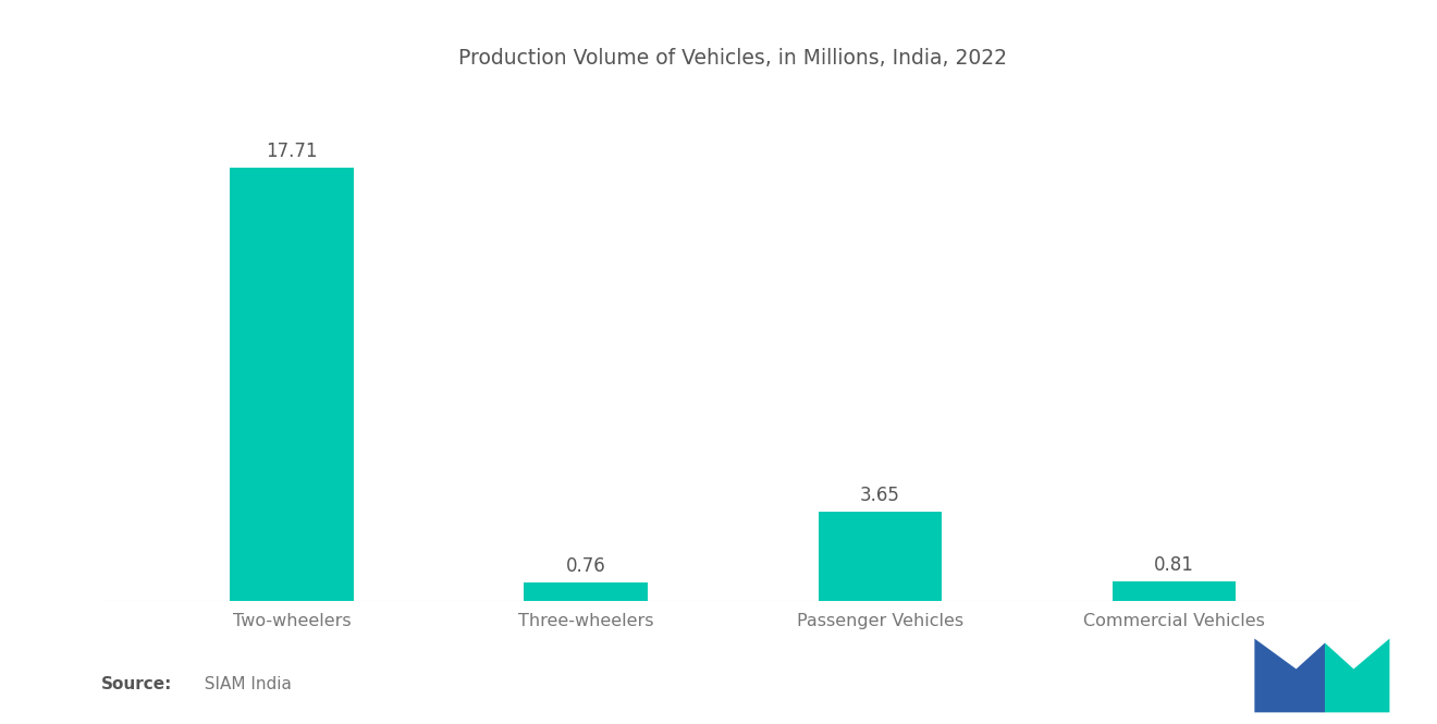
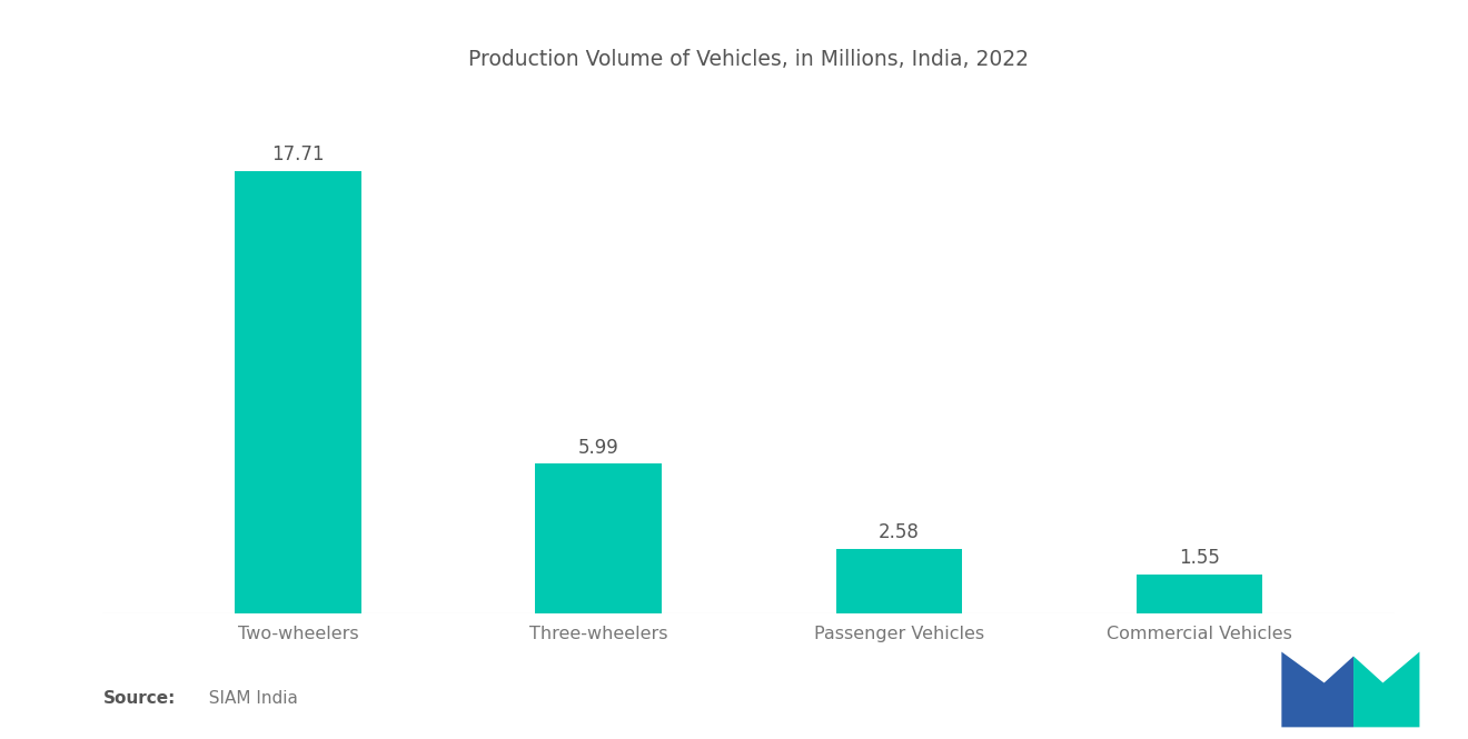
Three-wheelers: 0.76 -> 5.99
Passenger Vehicles: 3.65 -> 2.58
Commercial Vehicles: 0.81 -> 1.55
